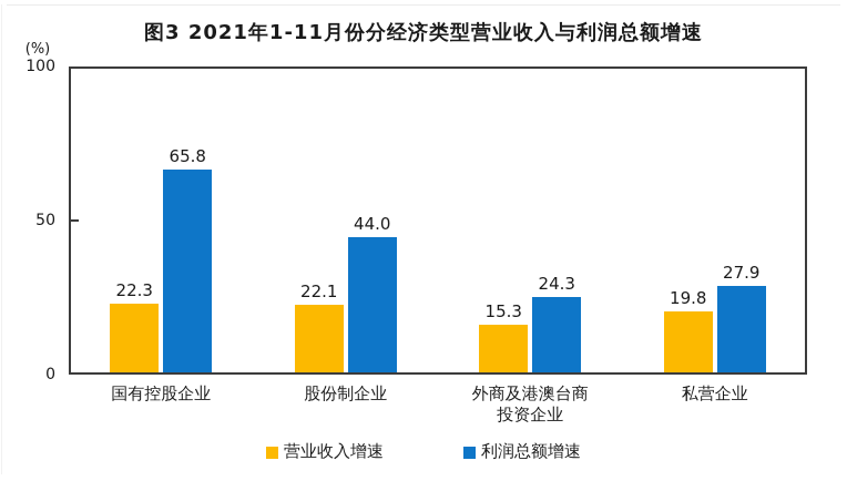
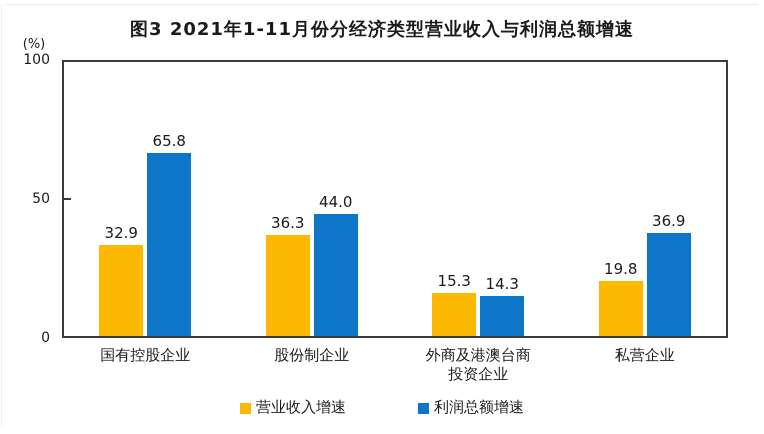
营业收入增速/国有控股企业: 22.3 -> 32.9
营业收入增速/股份制企业: 22.1 -> 36.3
利润总额增速/外商及港澳台商 投资企业: 24.3 -> 14.3
利润总额增速/私营企业: 27.9 -> 36.9
